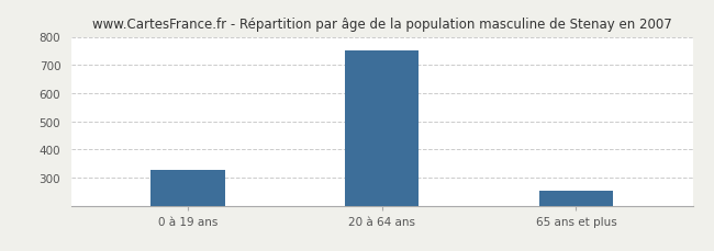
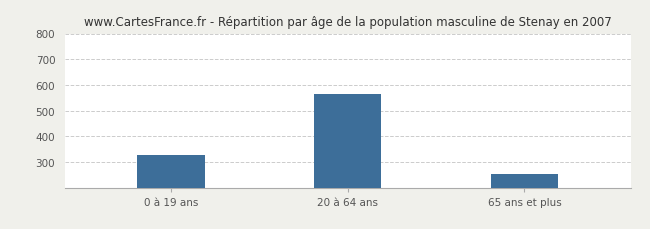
20 à 64 ans: 752 -> 565
